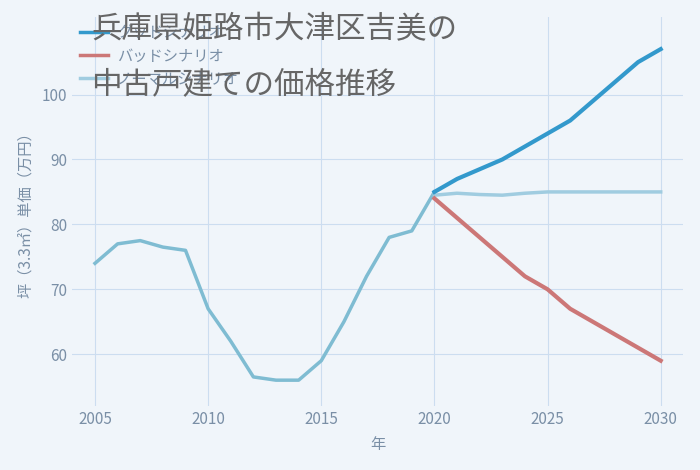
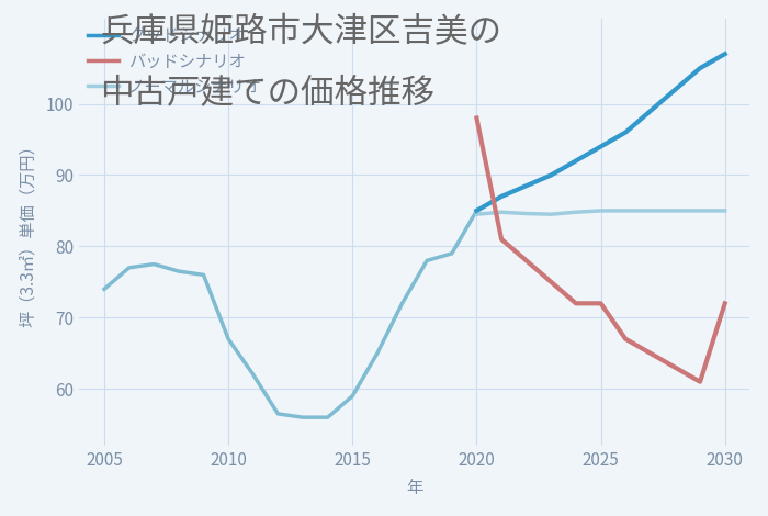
バッドシナリオ/2020: 84 -> 98
バッドシナリオ/2025: 70 -> 72
バッドシナリオ/2030: 59 -> 72
